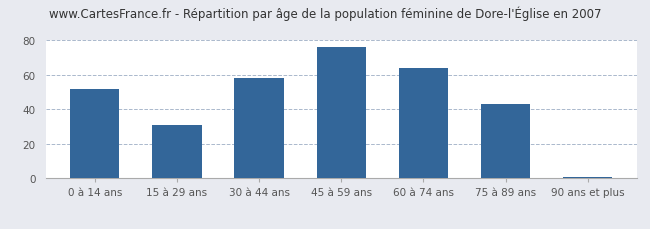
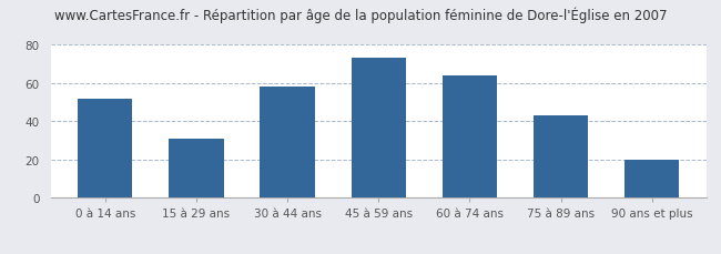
45 à 59 ans: 76 -> 73
90 ans et plus: 1 -> 20
